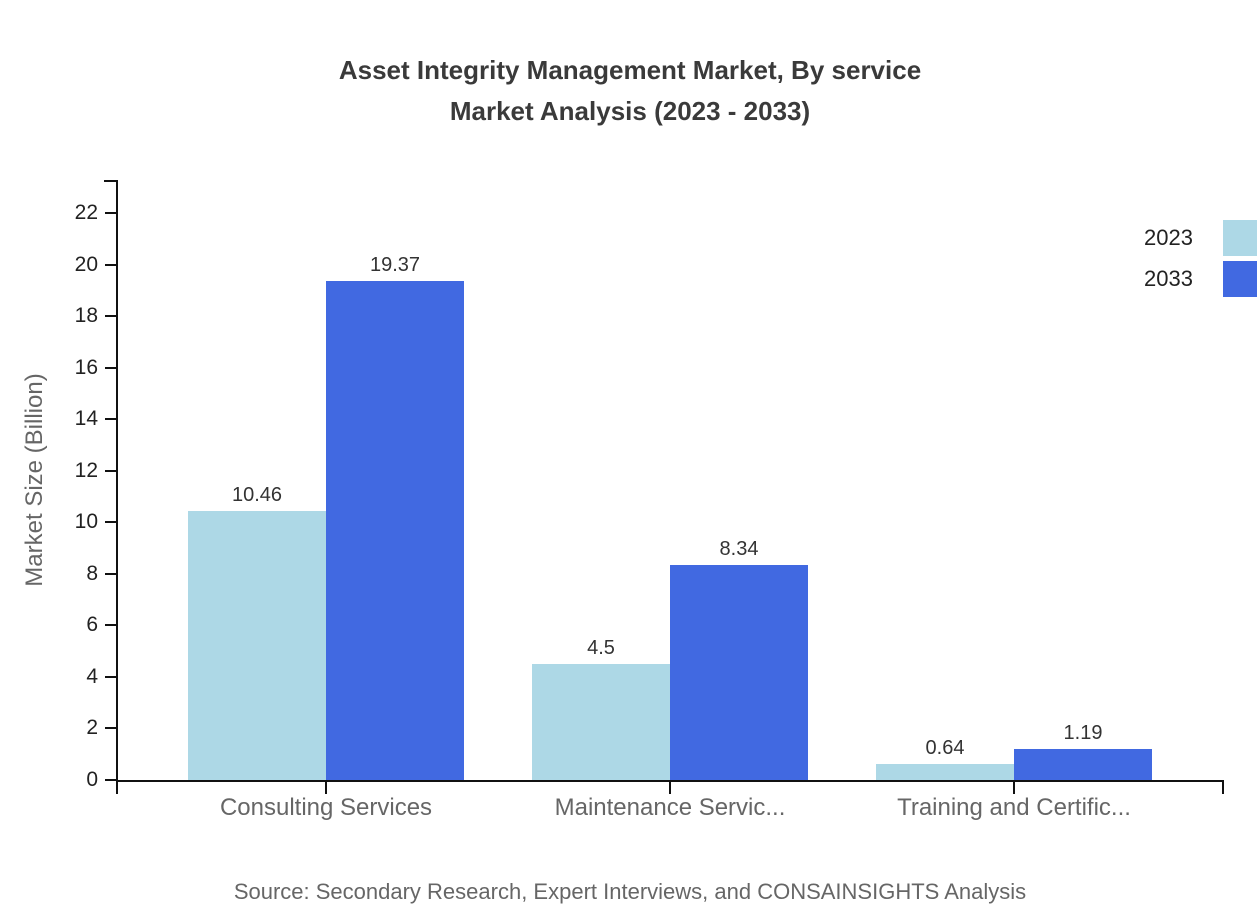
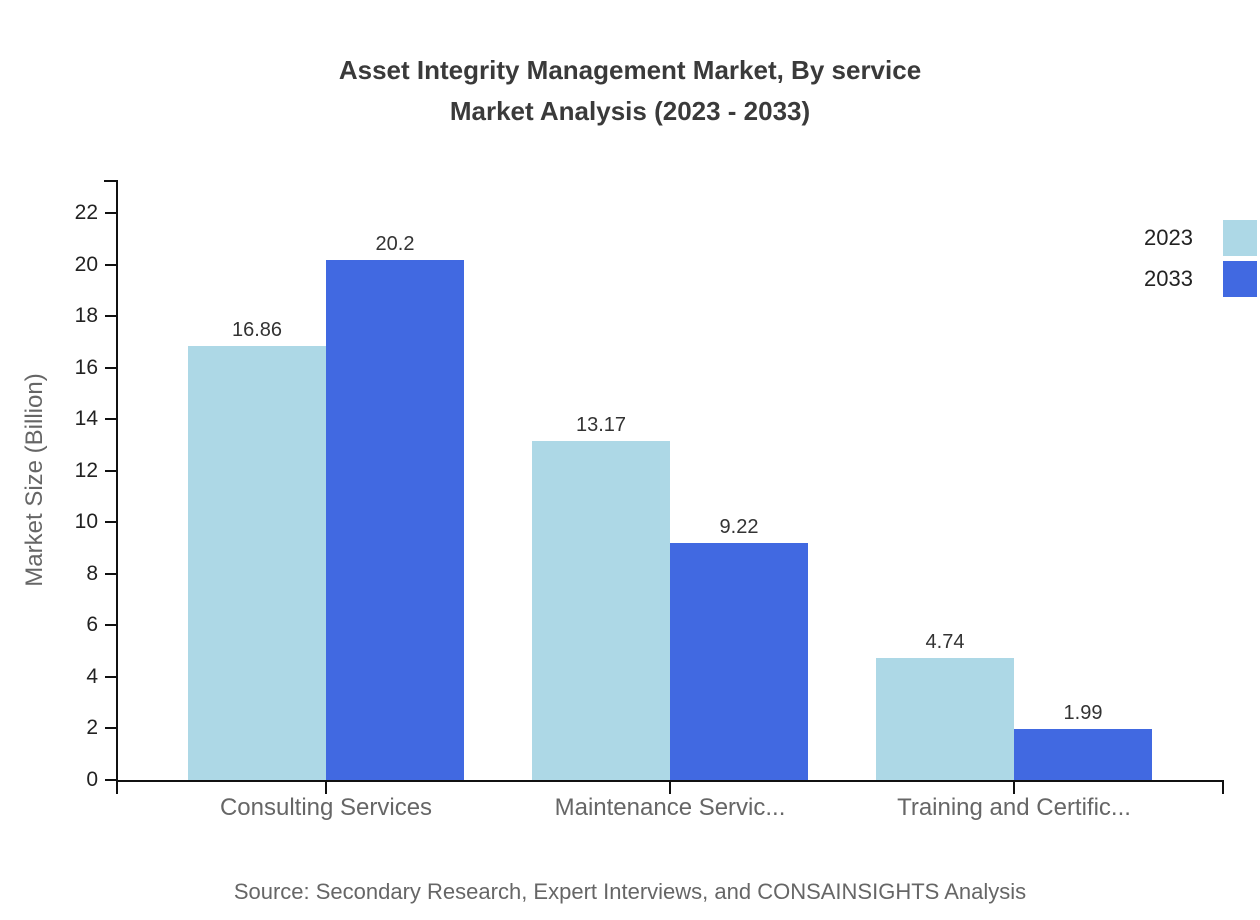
2023/Consulting Services: 10.46 -> 16.86
2033/Consulting Services: 19.37 -> 20.2
2023/Maintenance Servic...: 4.5 -> 13.17
2033/Maintenance Servic...: 8.34 -> 9.22
2023/Training and Certific...: 0.64 -> 4.74
2033/Training and Certific...: 1.19 -> 1.99
